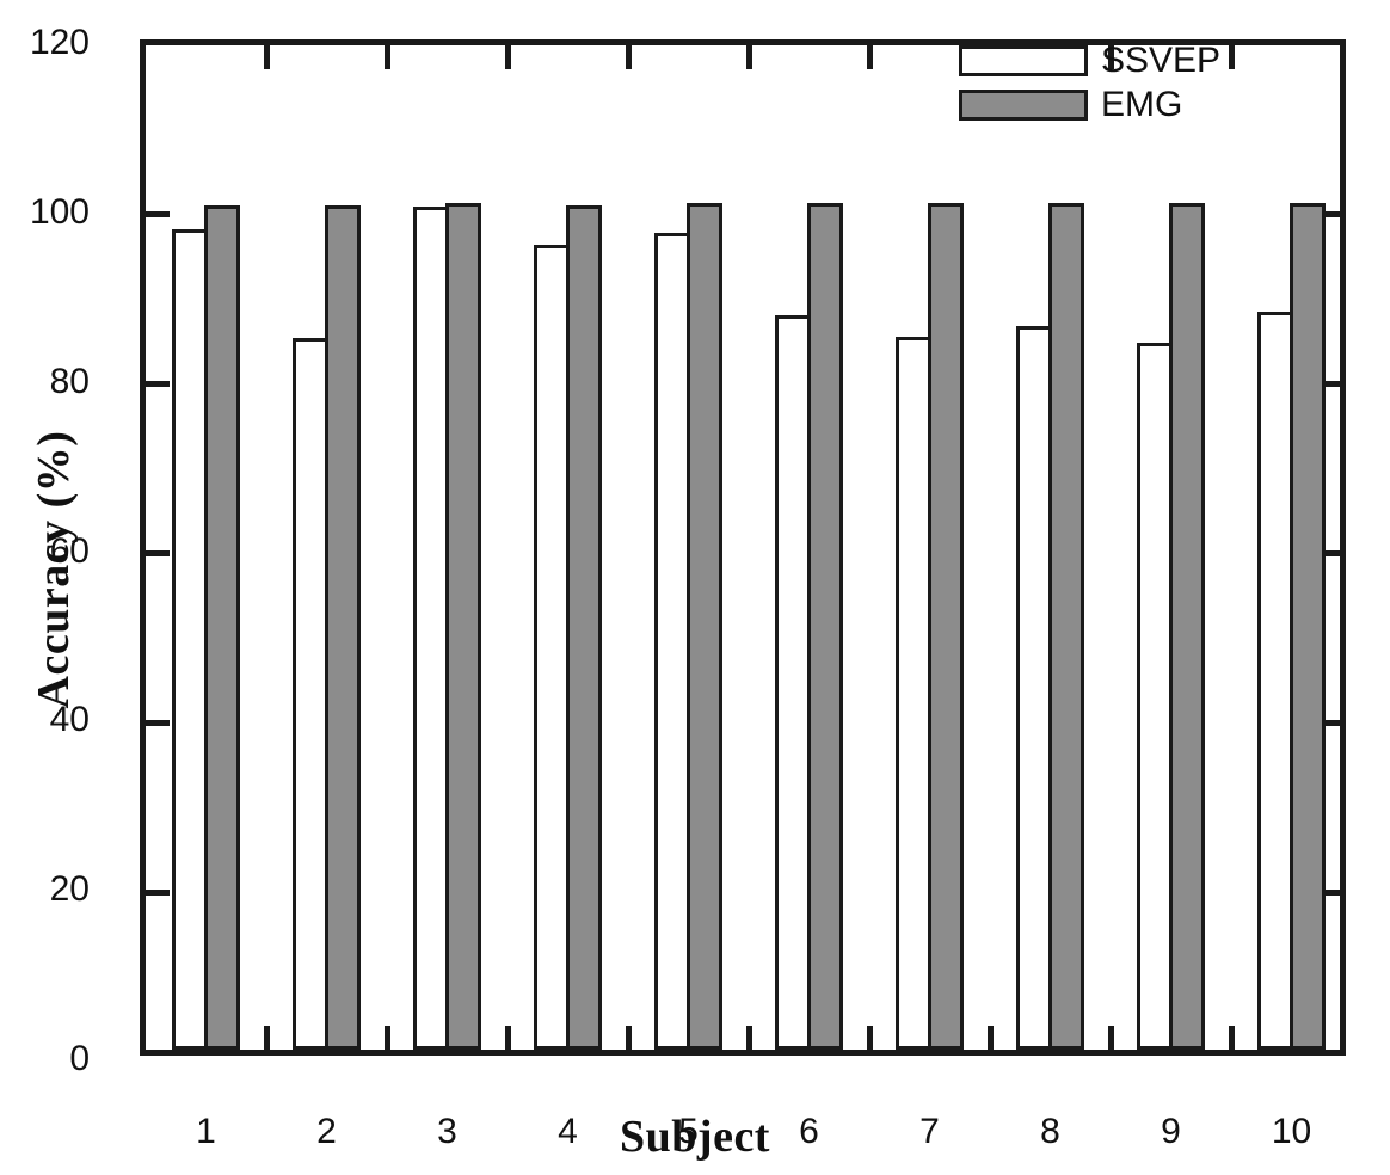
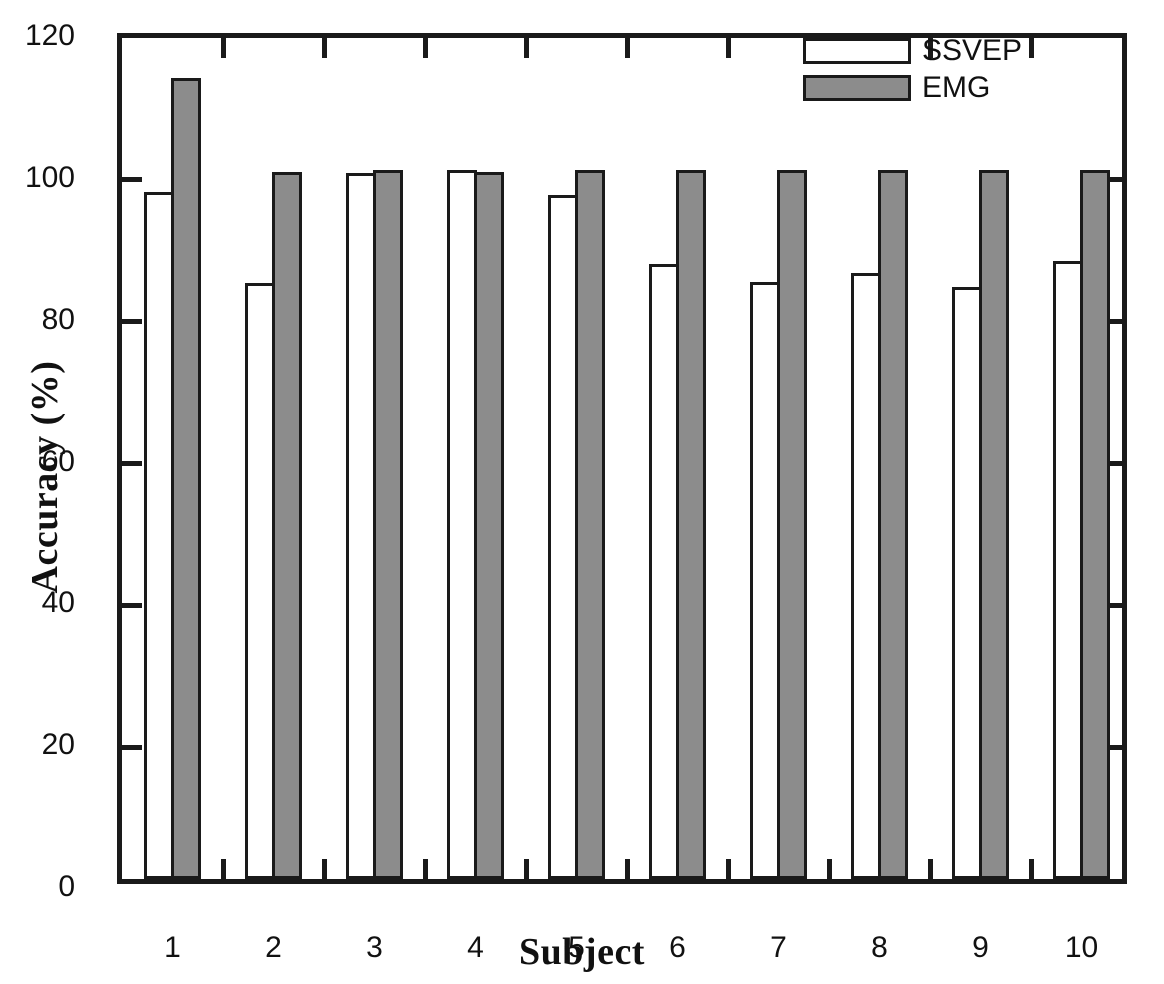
EMG/1: 100 -> 113
SSVEP/4: 95 -> 100
